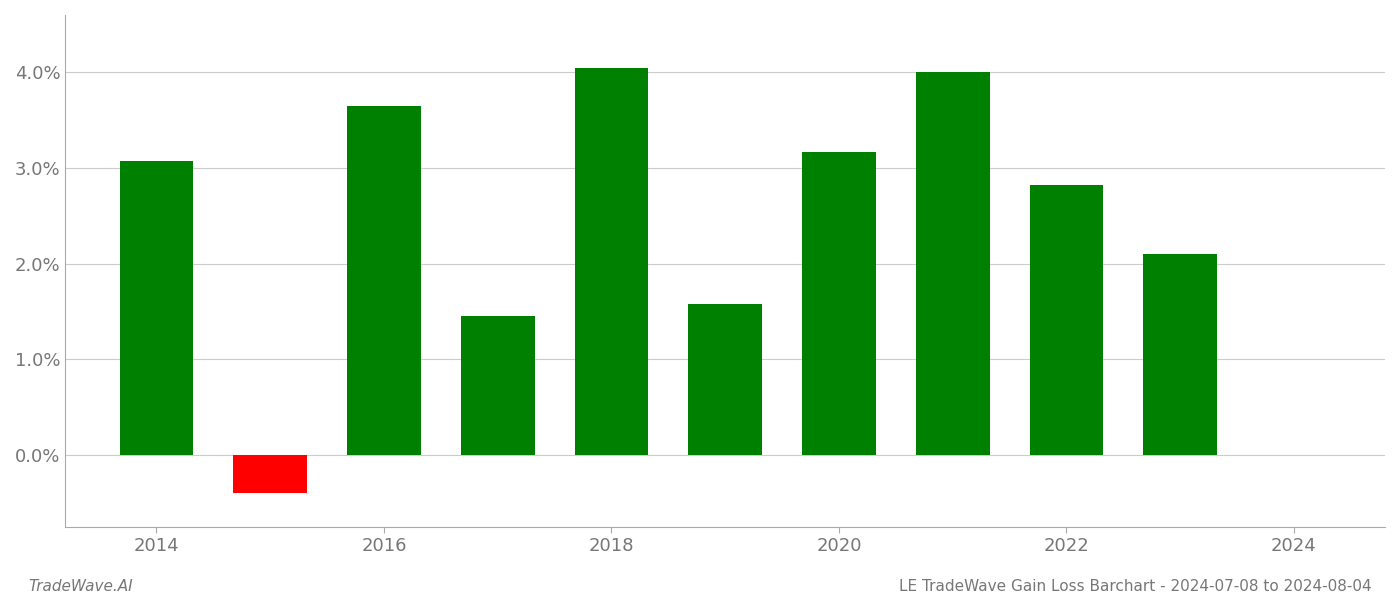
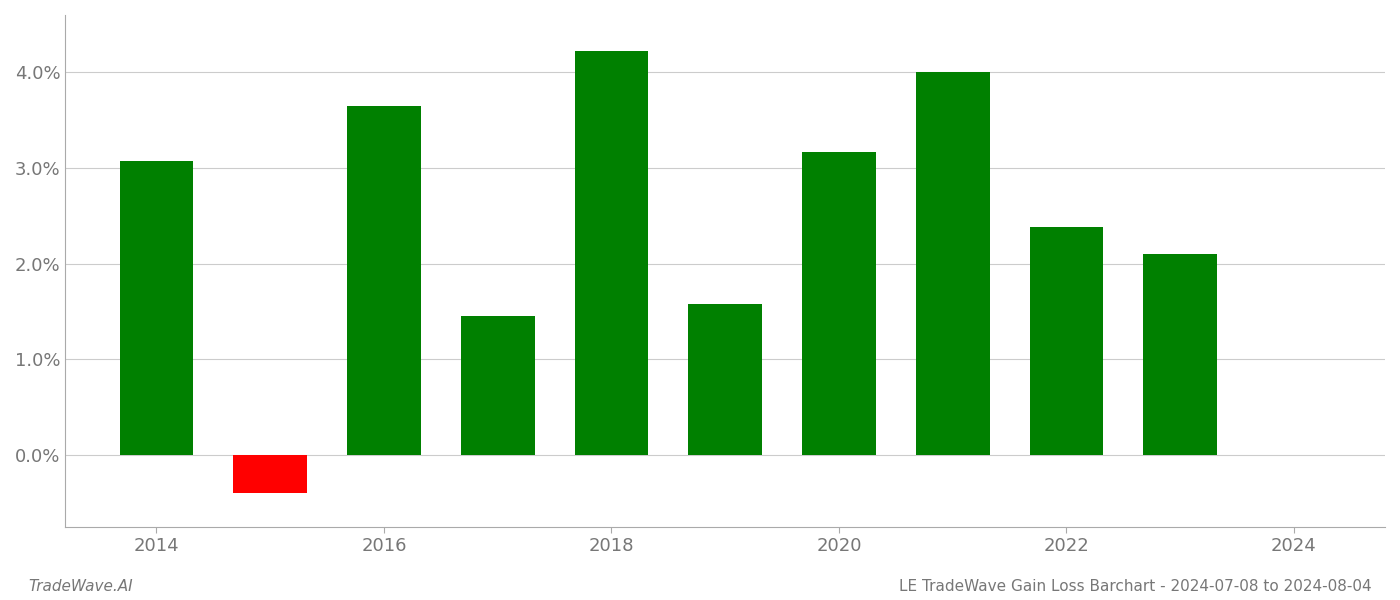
2018: 4.05% -> 4.22%
2022: 2.82% -> 2.38%
